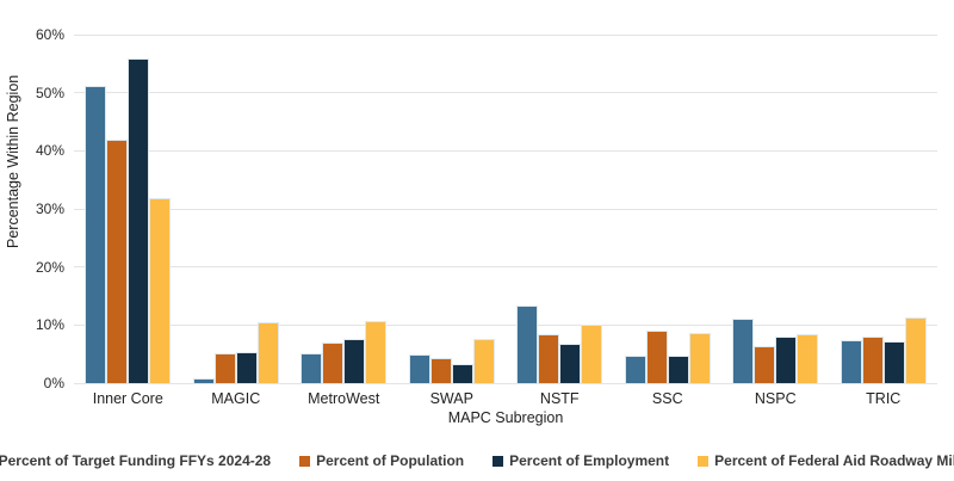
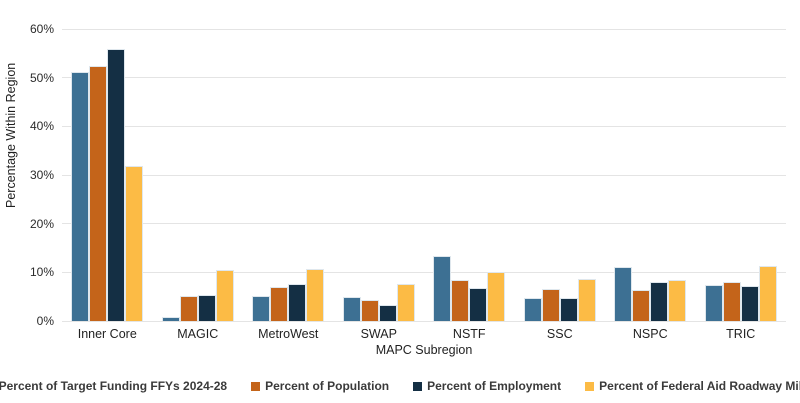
Percent of Population/Inner Core: 42% -> 52%
Percent of Population/SSC: 9% -> 6%
